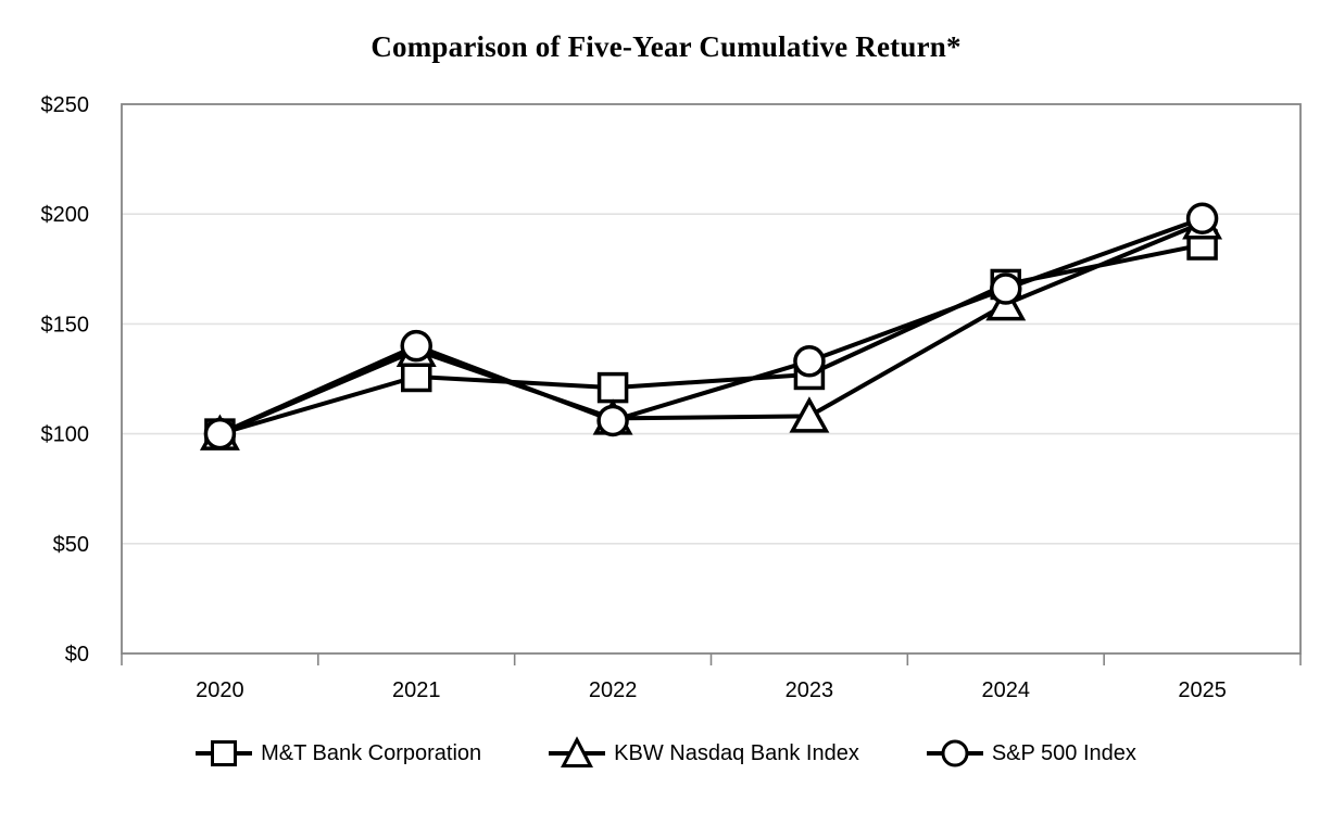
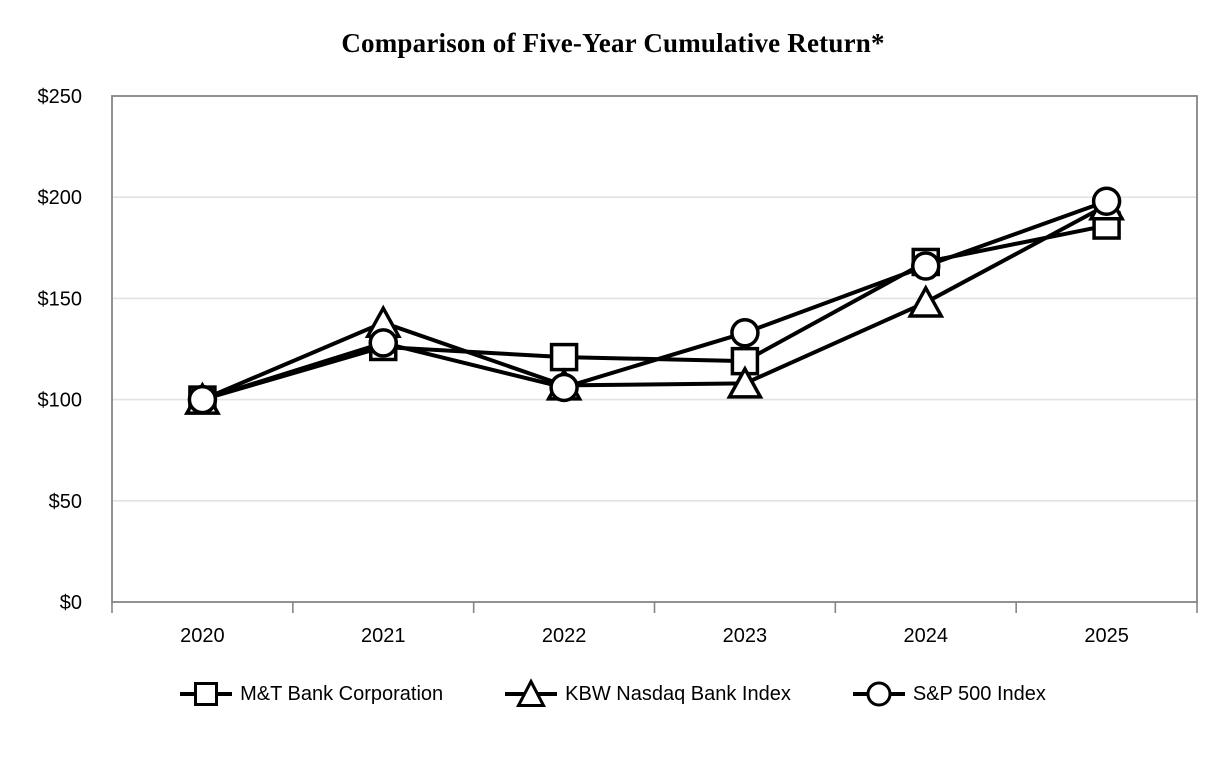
S&P 500 Index/2021: $140 -> $128
M&T Bank Corporation/2023: $127 -> $119
KBW Nasdaq Bank Index/2024: $159 -> $148
